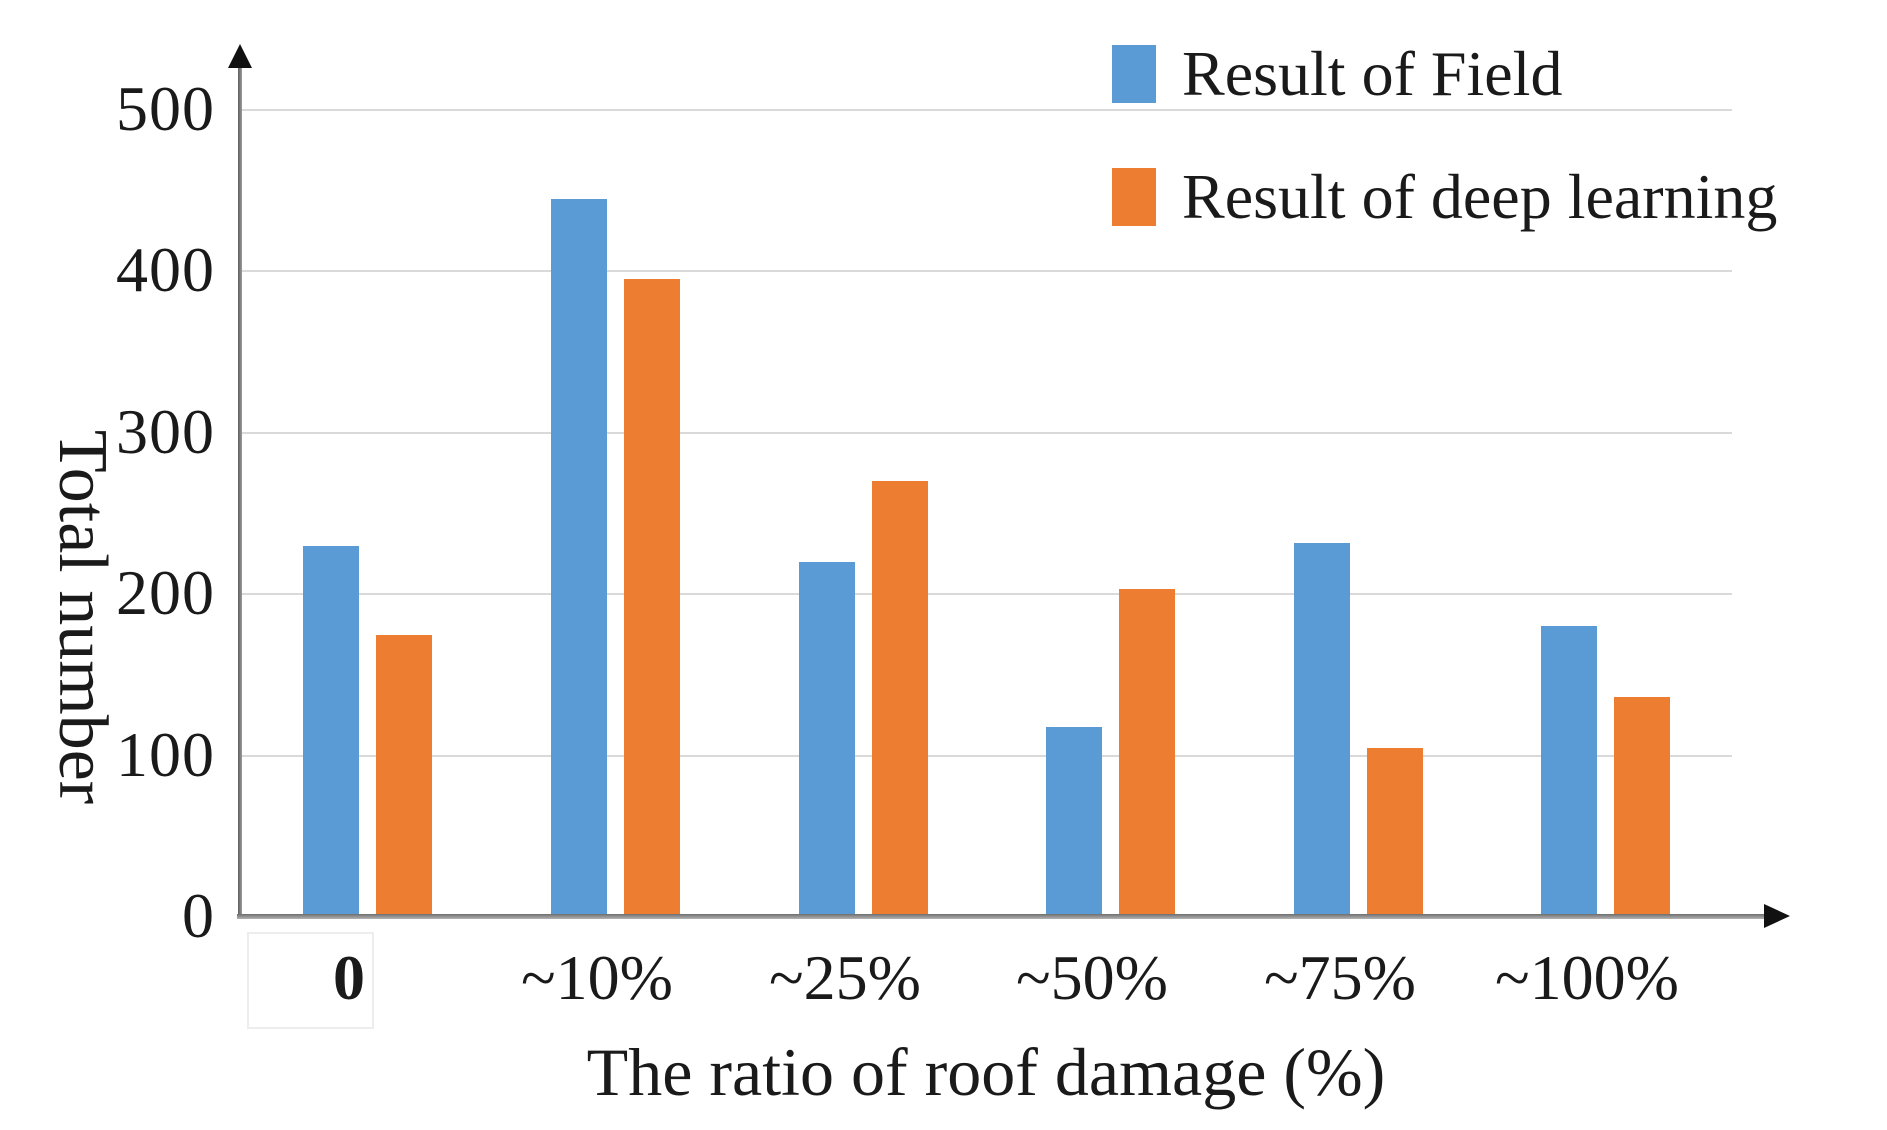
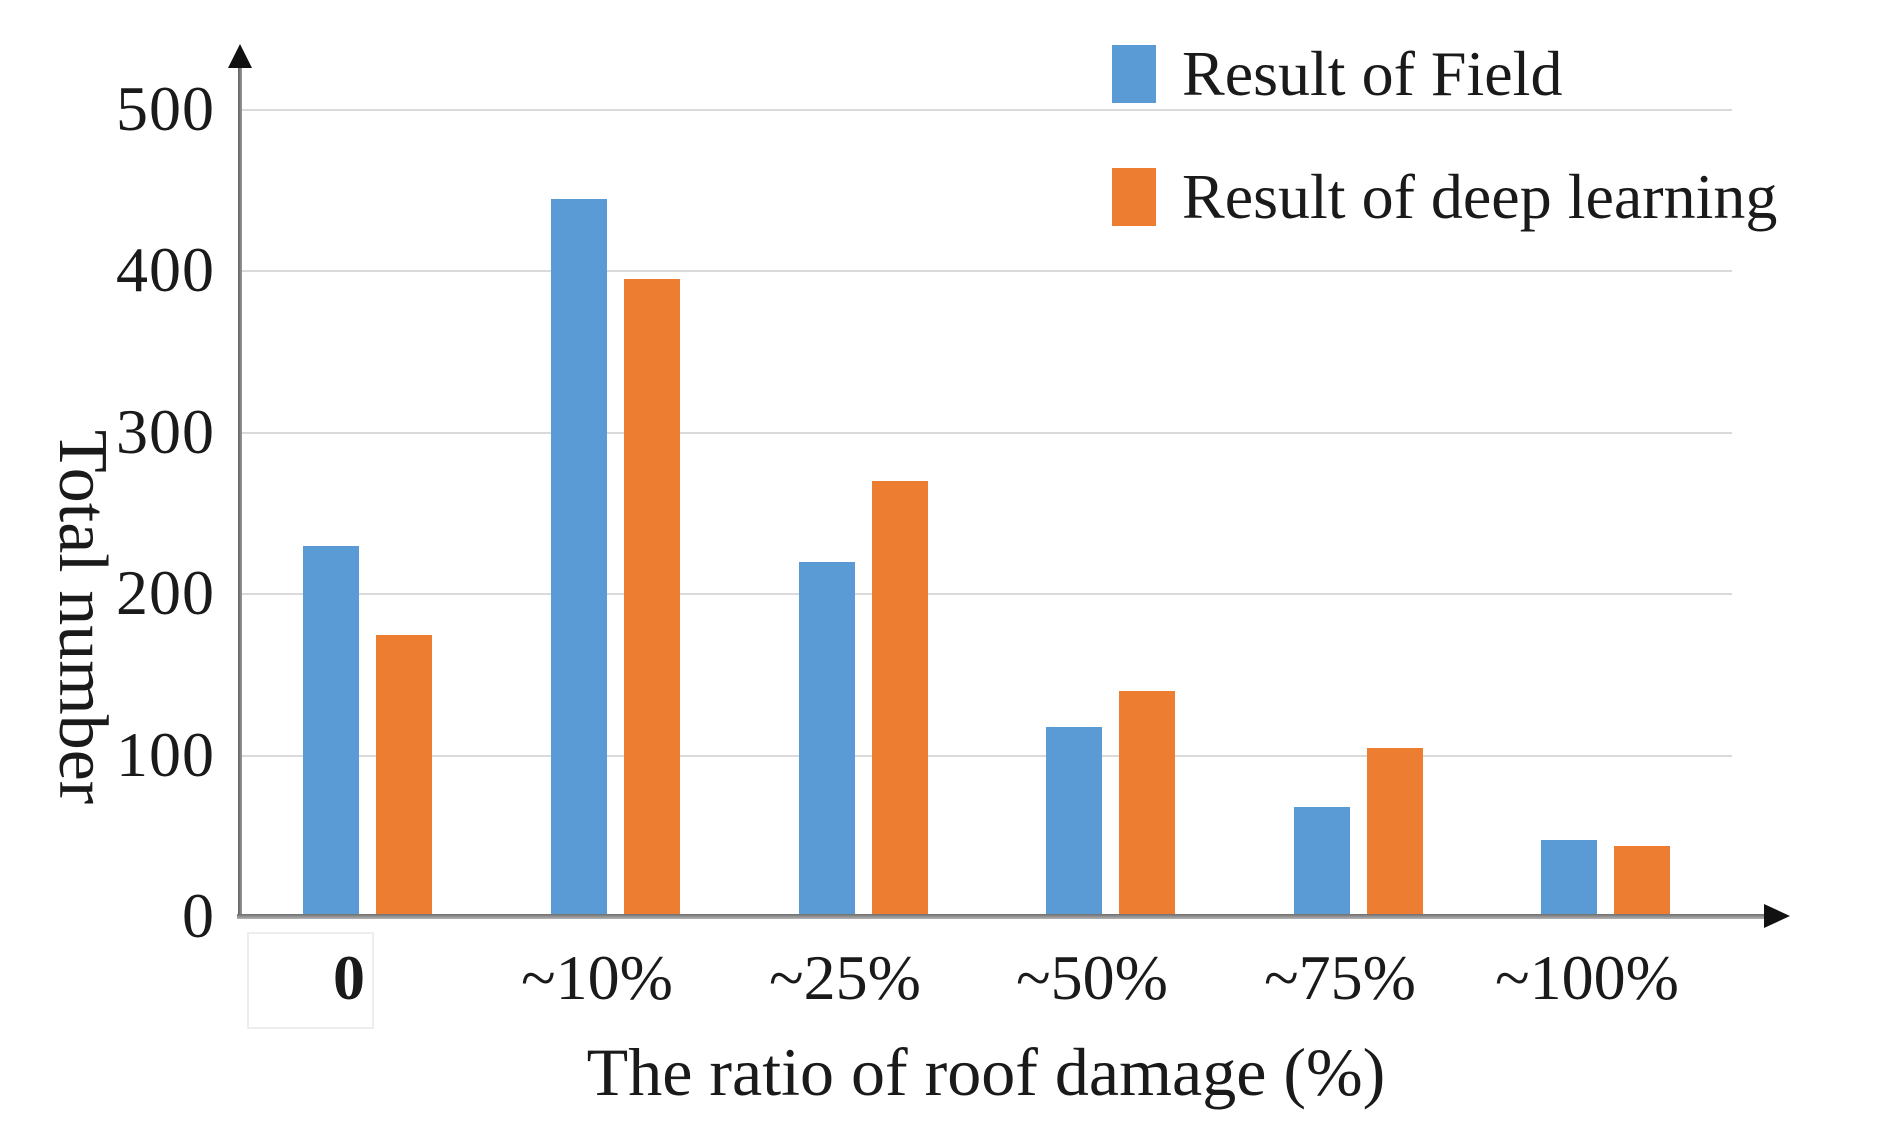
Result of deep learning/~50%: 203 -> 140
Result of Field/~75%: 232 -> 68
Result of Field/~100%: 180 -> 48
Result of deep learning/~100%: 136 -> 44
